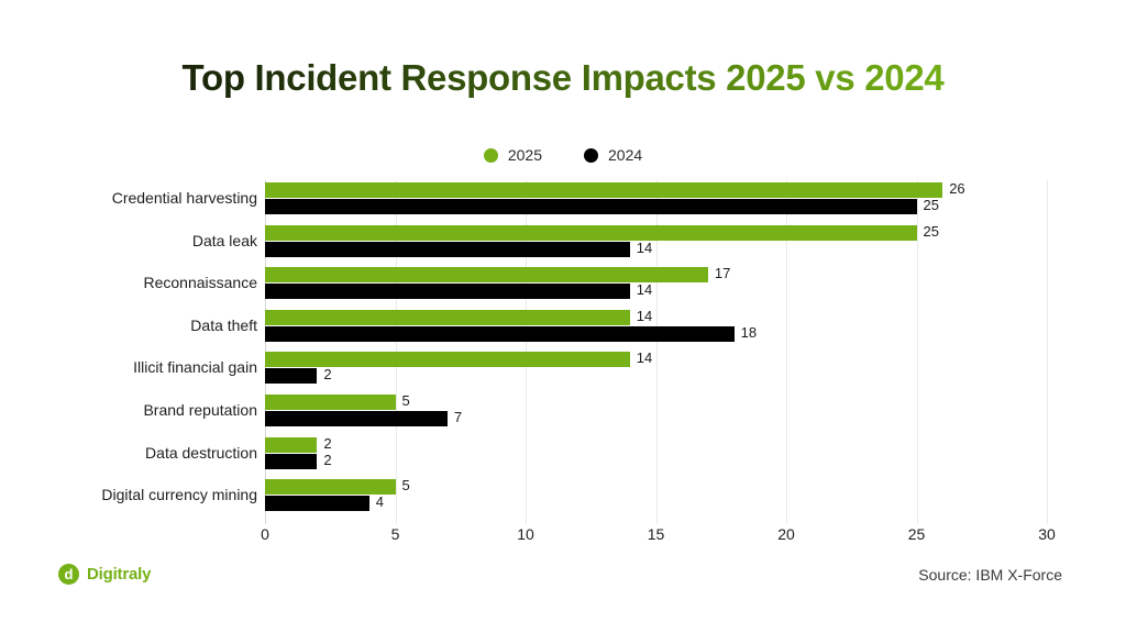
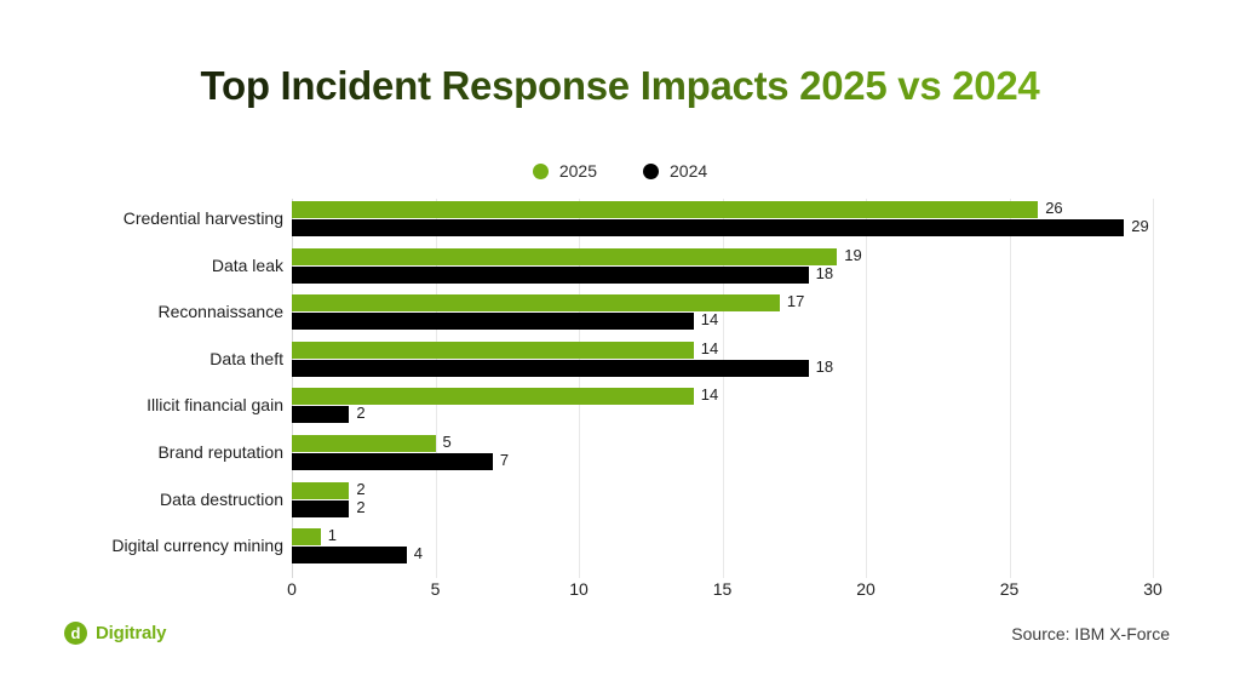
2024/Credential harvesting: 25 -> 29
2025/Data leak: 25 -> 19
2024/Data leak: 14 -> 18
2025/Digital currency mining: 5 -> 1
